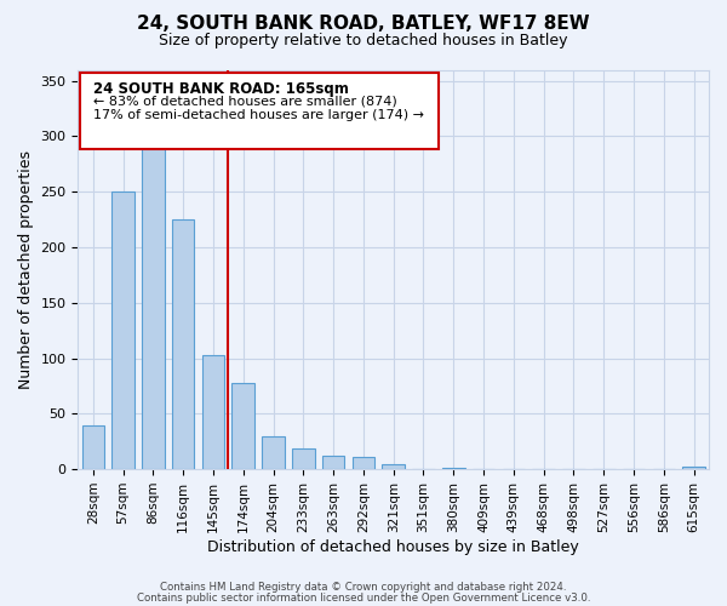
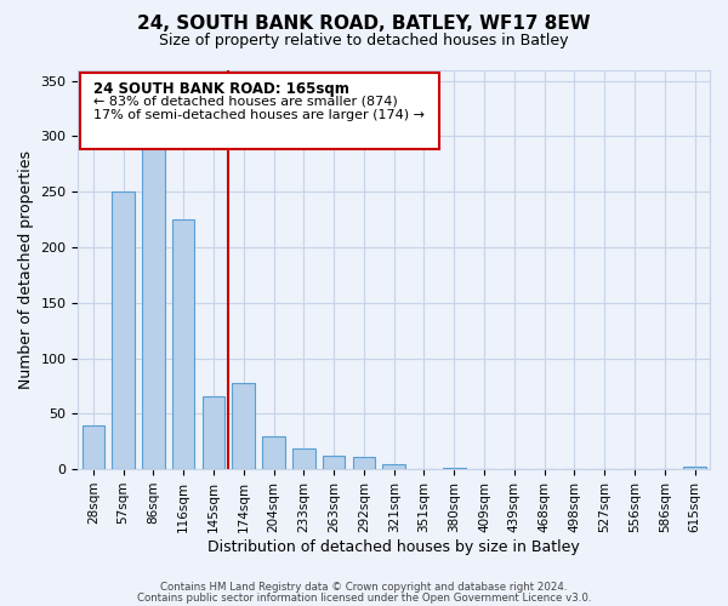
145sqm: 103 -> 66
